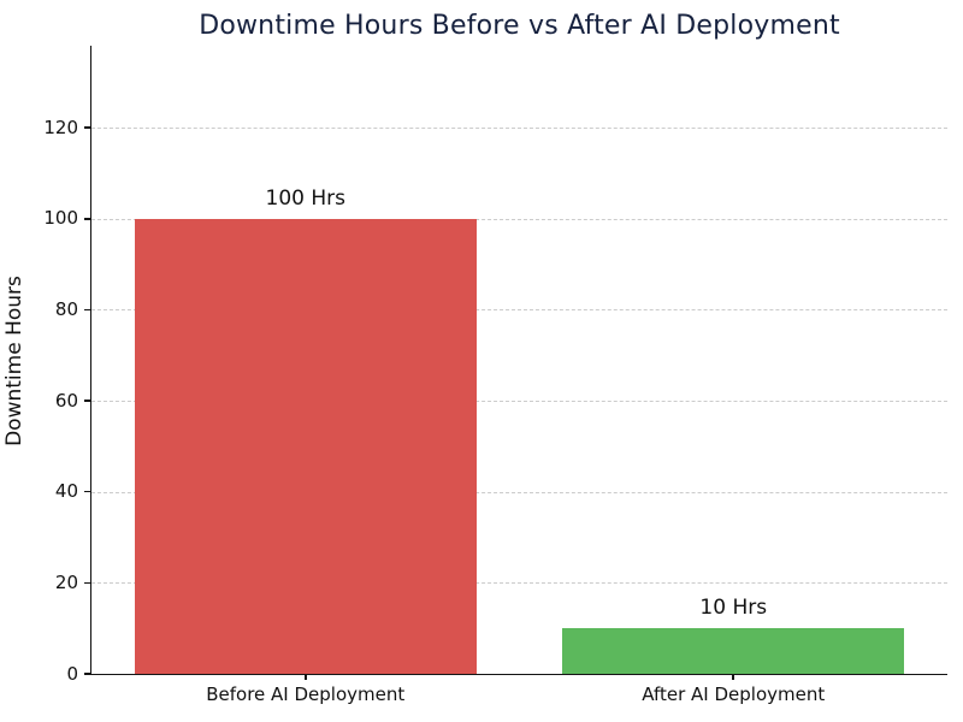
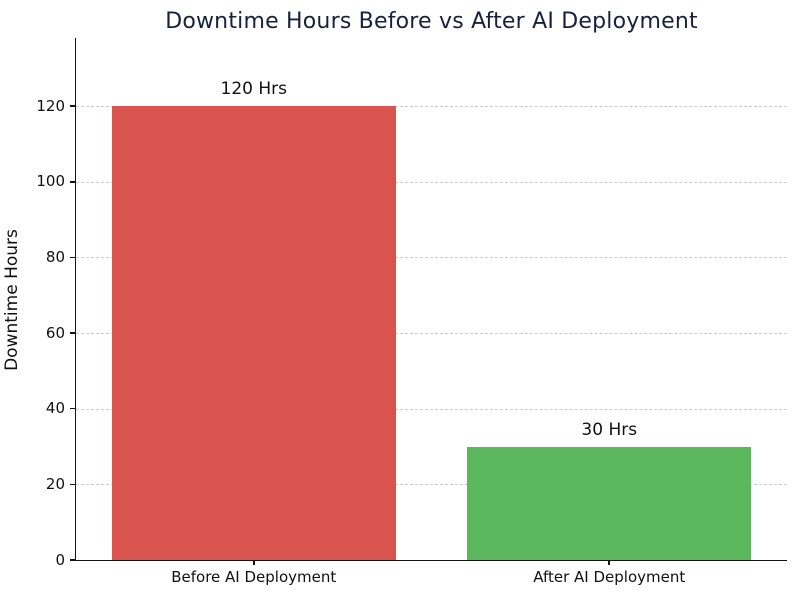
Before AI Deployment: 100 -> 120
After AI Deployment: 10 -> 30
